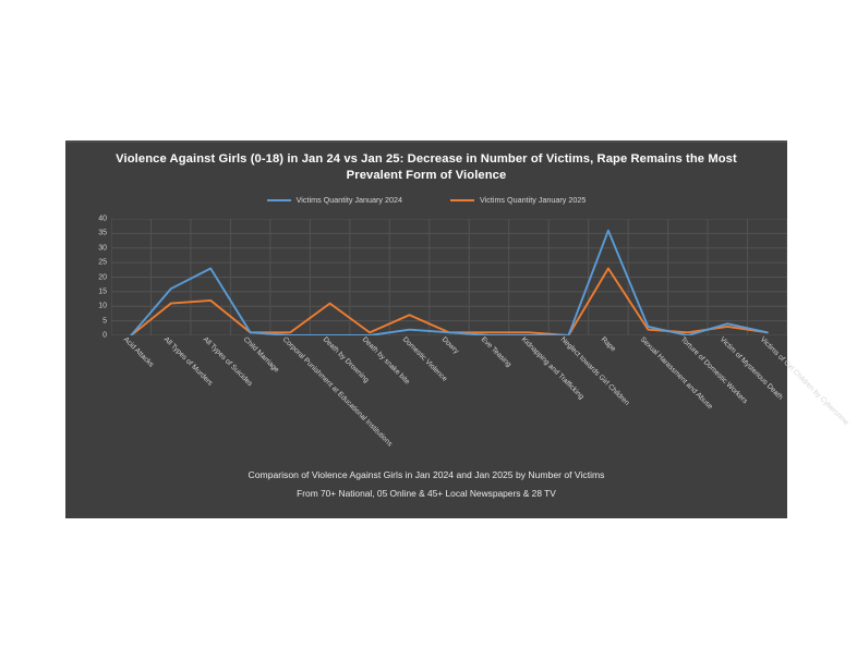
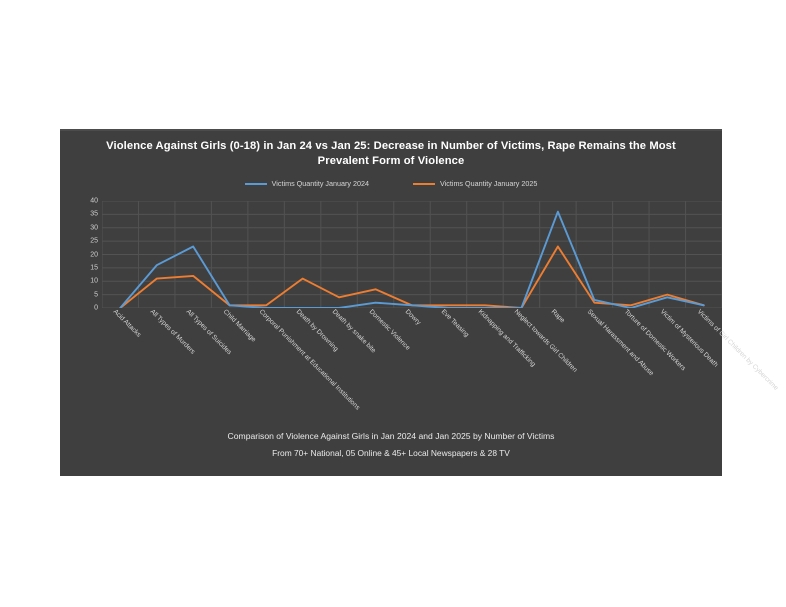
Victims Quantity January 2025/Death by snake bite: 1 -> 4
Victims Quantity January 2025/Victim of Mysterious Death: 3 -> 5
